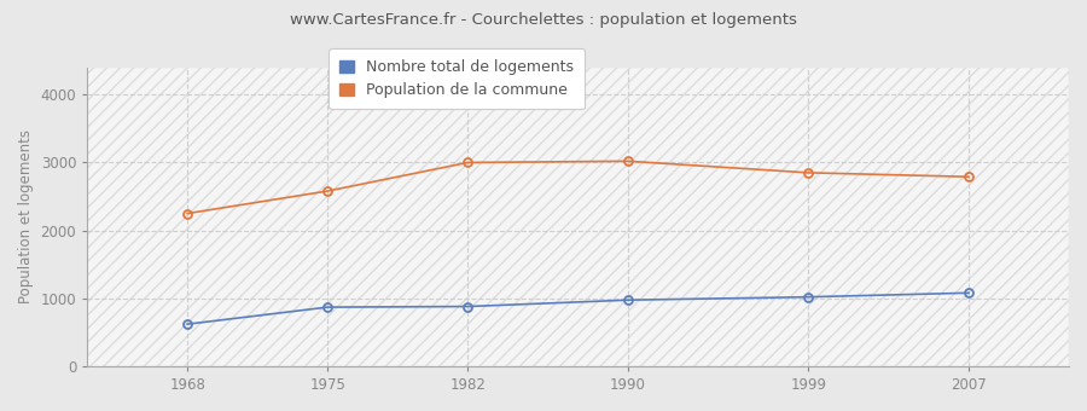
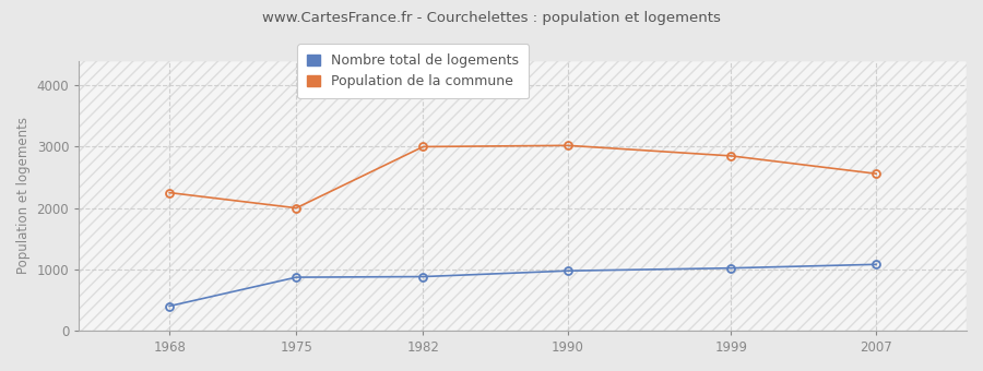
Nombre total de logements/1968: 620 -> 400
Population de la commune/1975: 2580 -> 2000
Population de la commune/2007: 2790 -> 2560
